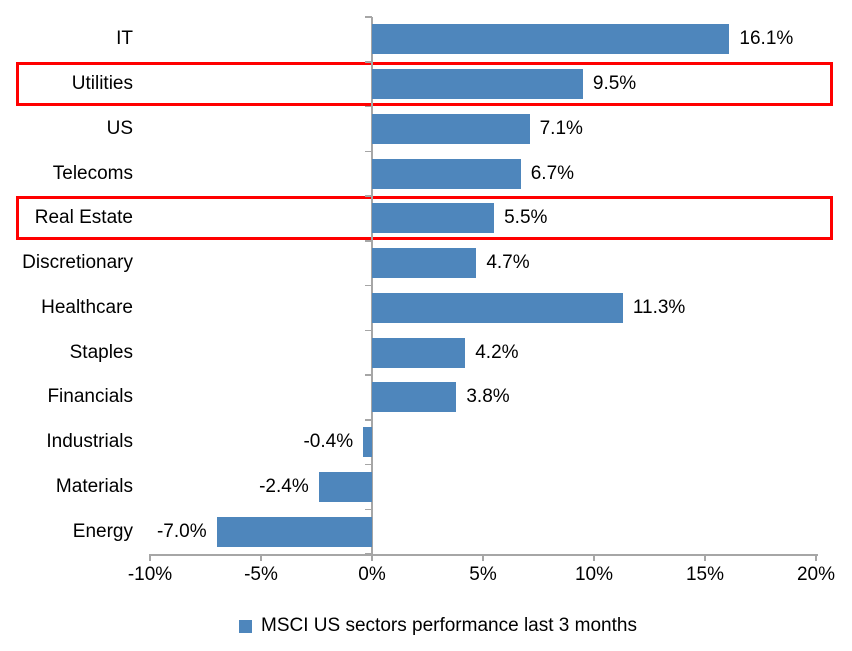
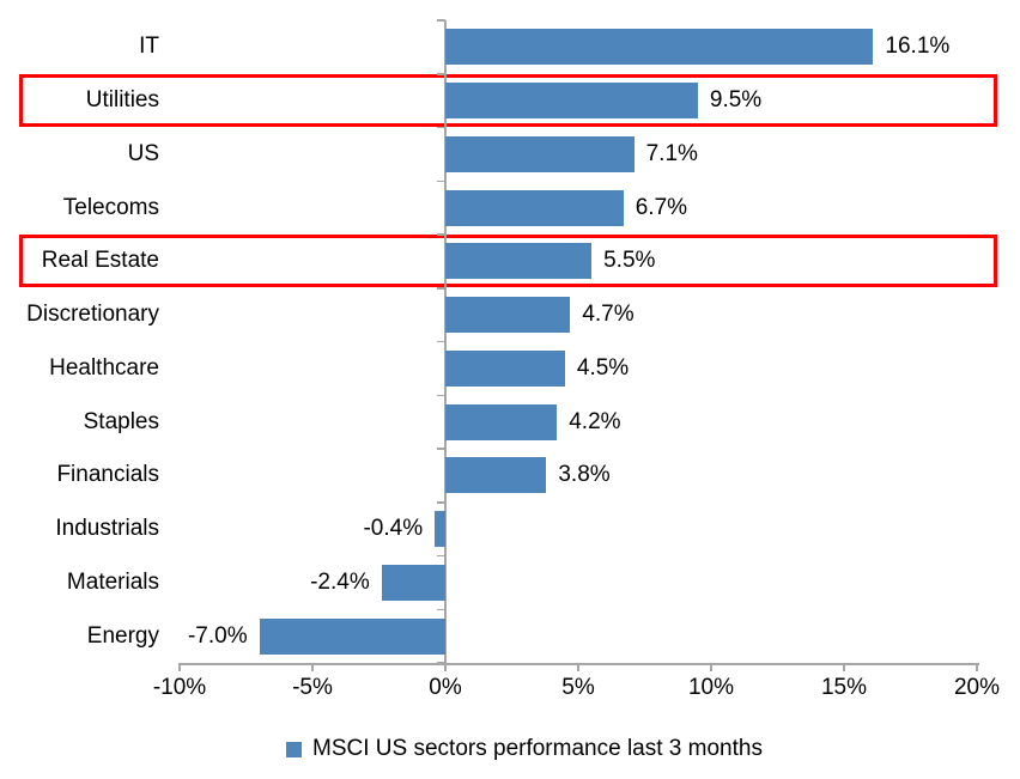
Healthcare: 11.3% -> 4.5%
